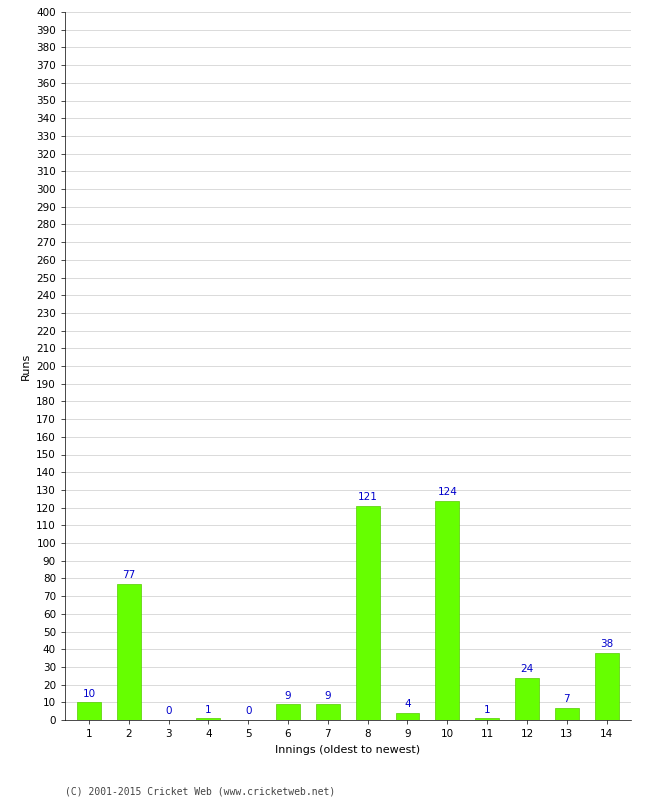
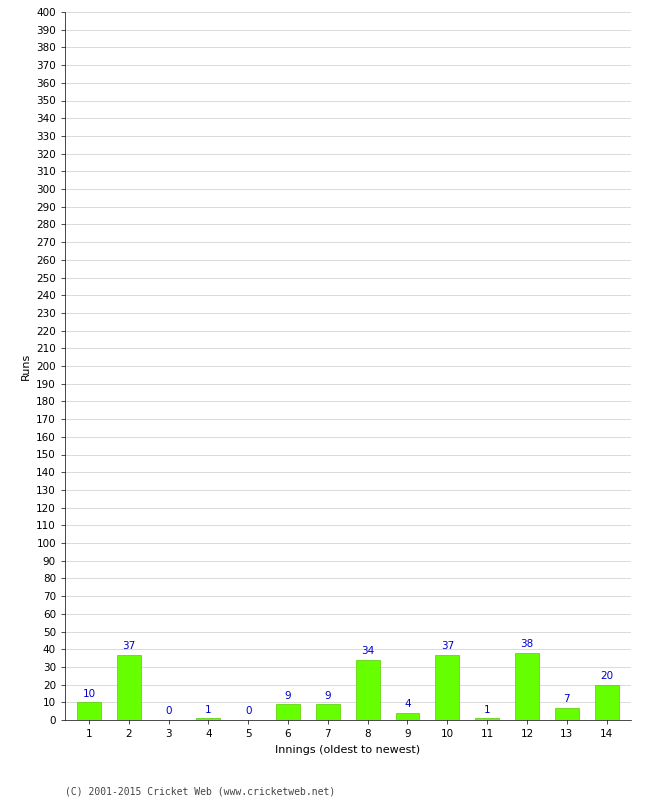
2: 77 -> 37
8: 121 -> 34
10: 124 -> 37
12: 24 -> 38
14: 38 -> 20
